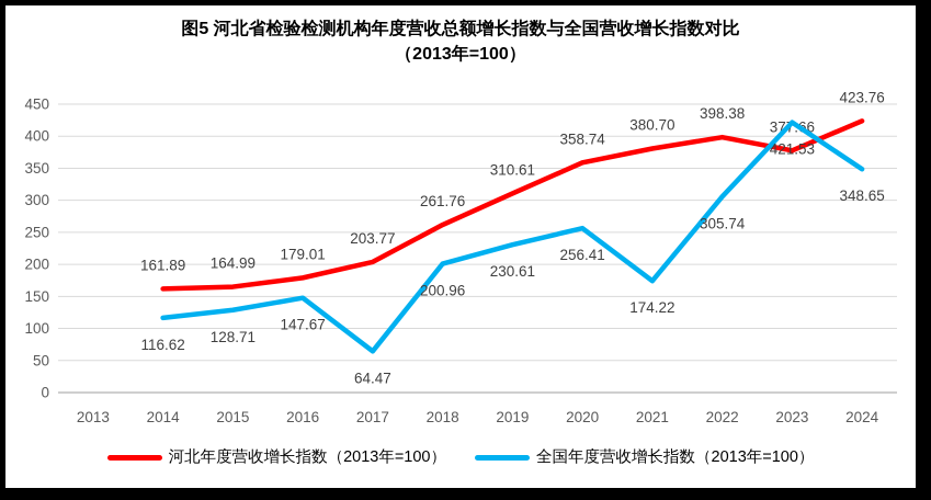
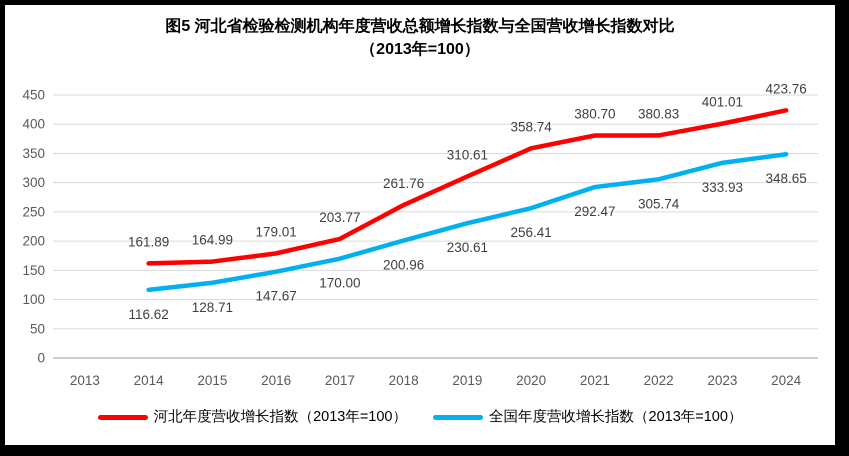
全国年度营收增长指数（2013年=100）/2017: 64.47 -> 170.00
全国年度营收增长指数（2013年=100）/2021: 174.22 -> 292.47
河北年度营收增长指数（2013年=100）/2022: 398.38 -> 380.83
河北年度营收增长指数（2013年=100）/2023: 377.66 -> 401.01
全国年度营收增长指数（2013年=100）/2023: 421.53 -> 333.93
